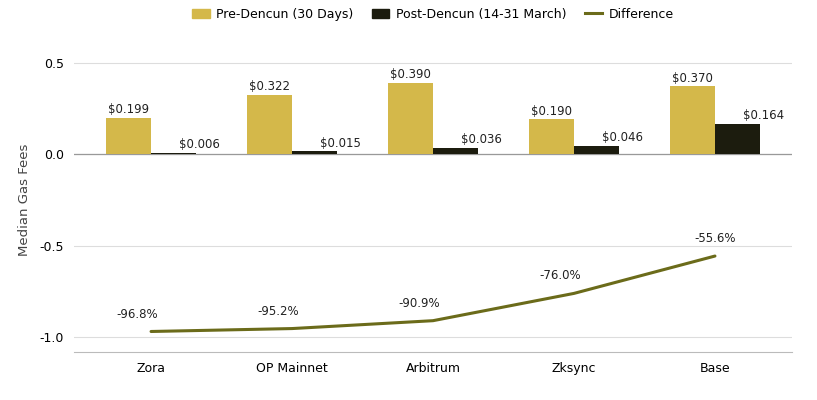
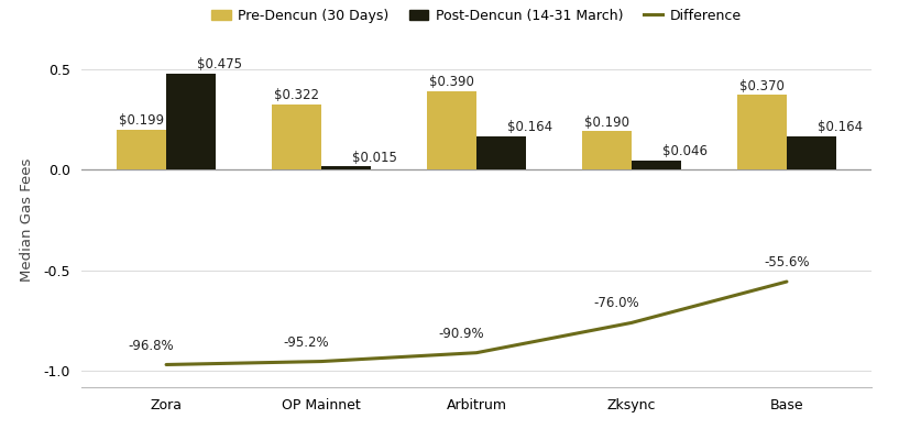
Post-Dencun (14-31 March)/Zora: $0.006 -> $0.475
Post-Dencun (14-31 March)/Arbitrum: $0.036 -> $0.164
